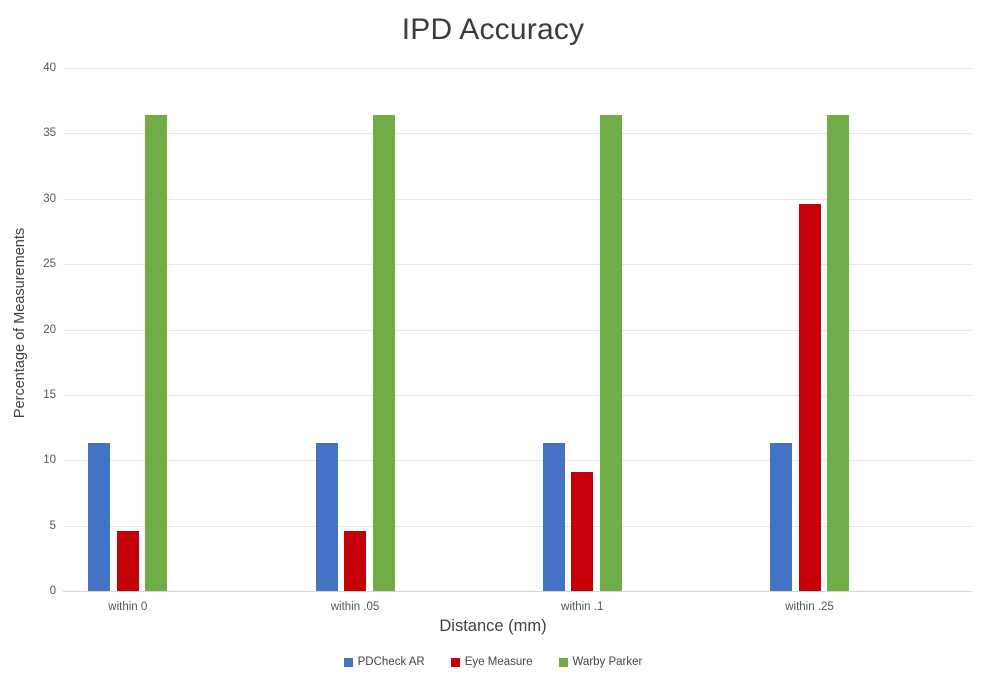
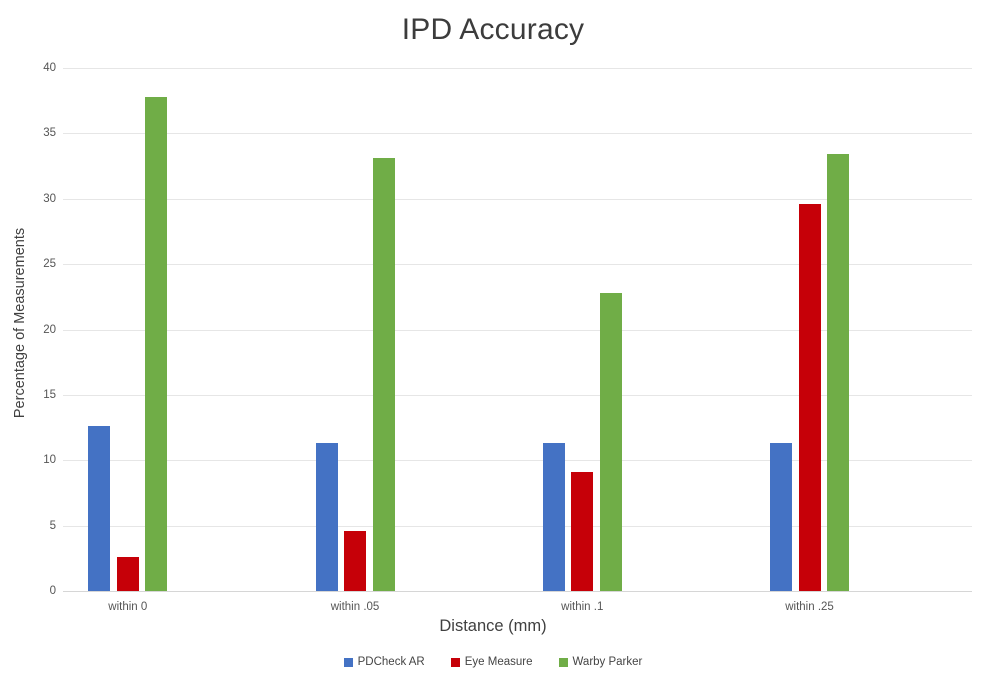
PDCheck AR/within 0: 11.3 -> 12.6
Eye Measure/within 0: 4.6 -> 2.6
Warby Parker/within 0: 36.4 -> 37.8
Warby Parker/within .05: 36.4 -> 33.1
Warby Parker/within .1: 36.4 -> 22.8
Warby Parker/within .25: 36.4 -> 33.4
